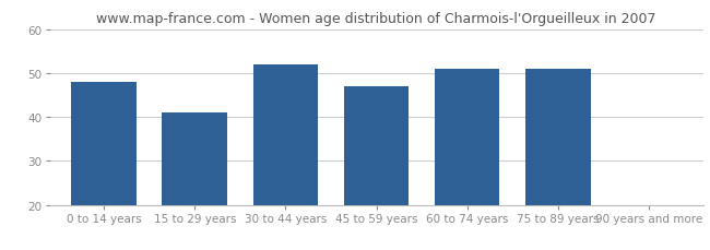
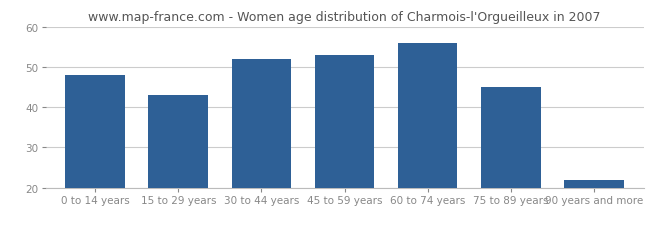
15 to 29 years: 41 -> 43
45 to 59 years: 47 -> 53
60 to 74 years: 51 -> 56
75 to 89 years: 51 -> 45
90 years and more: 20 -> 22
